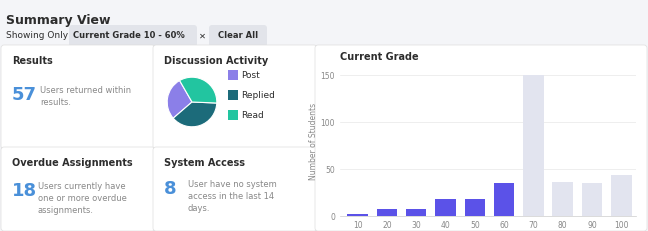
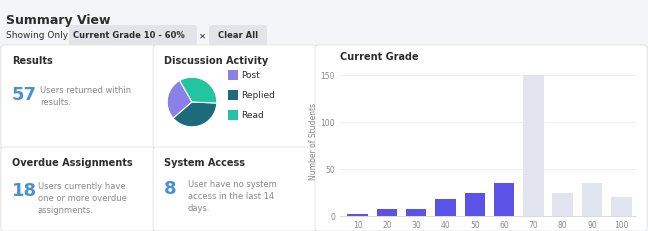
50: 18 -> 25
80: 36 -> 25
100: 44 -> 20
